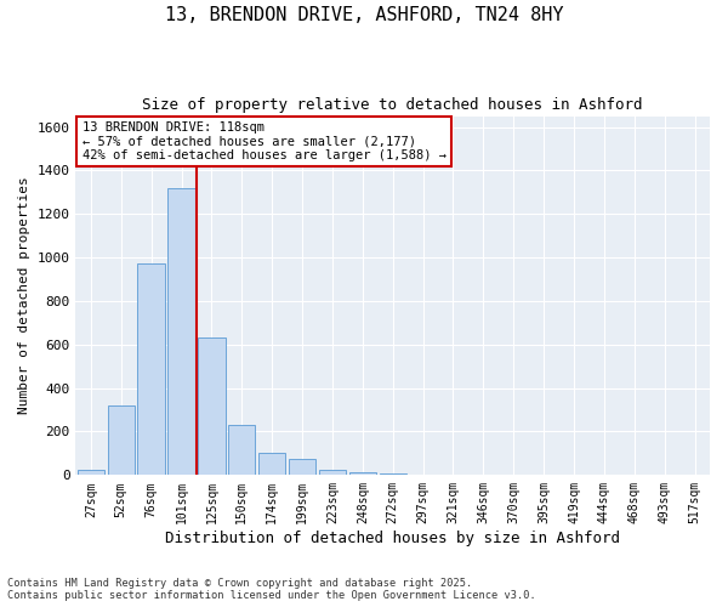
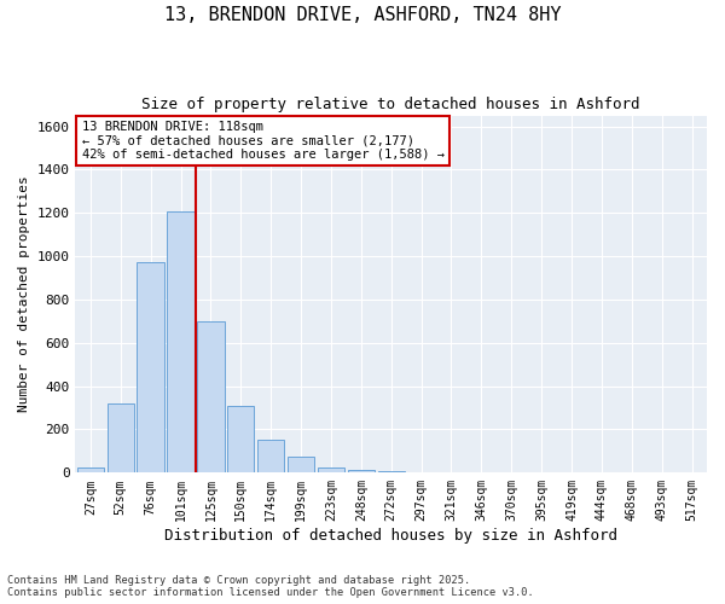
101sqm: 1320 -> 1200
125sqm: 630 -> 700
150sqm: 230 -> 310
174sqm: 100 -> 160
